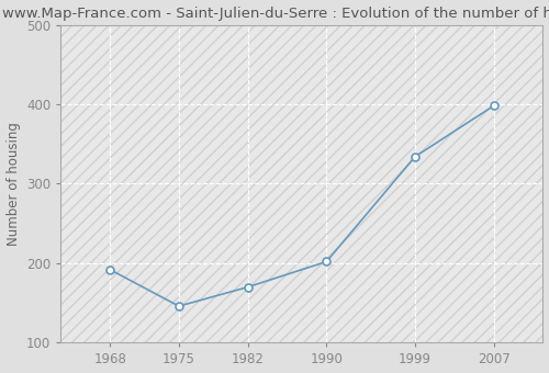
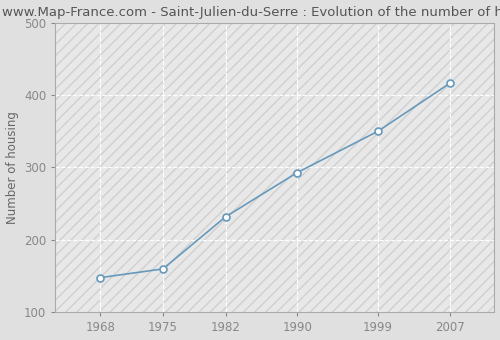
1968: 192 -> 148
1975: 146 -> 160
1982: 170 -> 232
1990: 202 -> 293
1999: 334 -> 350
2007: 398 -> 416
